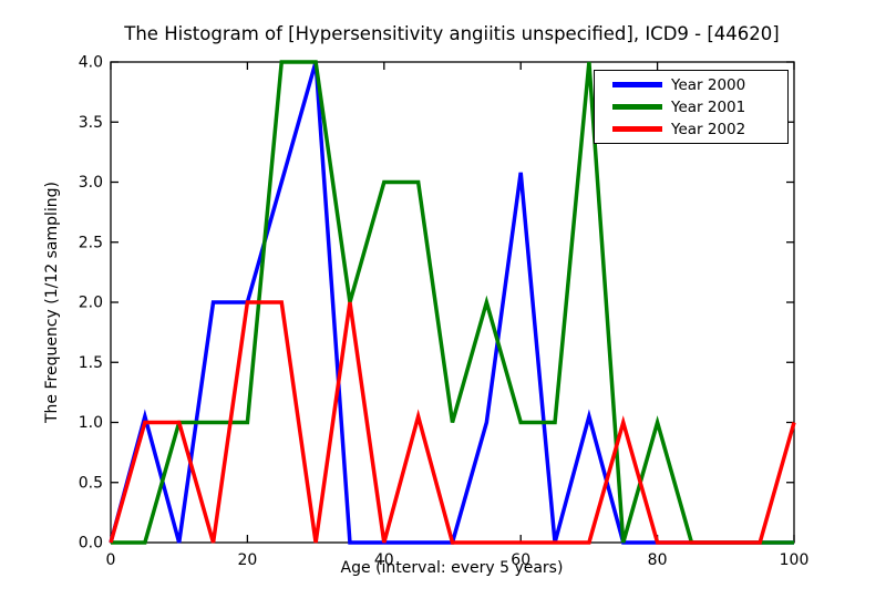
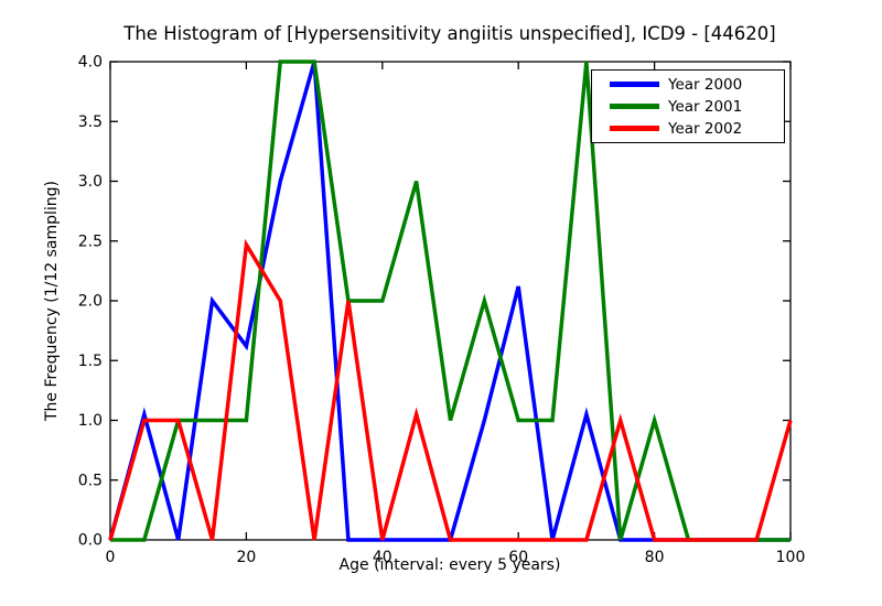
Year 2000/20: 2.00 -> 1.62
Year 2002/20: 2.00 -> 2.47
Year 2001/40: 3 -> 2
Year 2000/60: 3.08 -> 2.12
